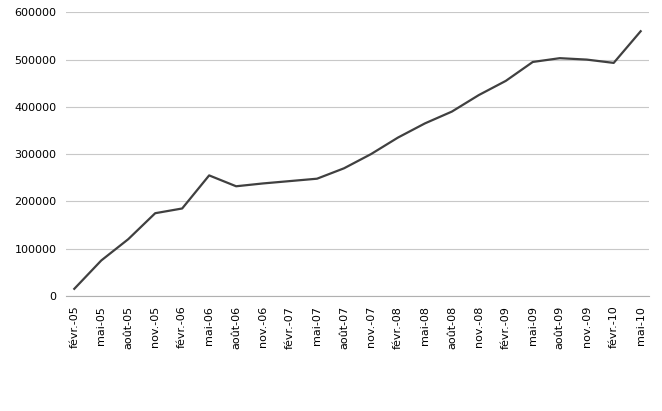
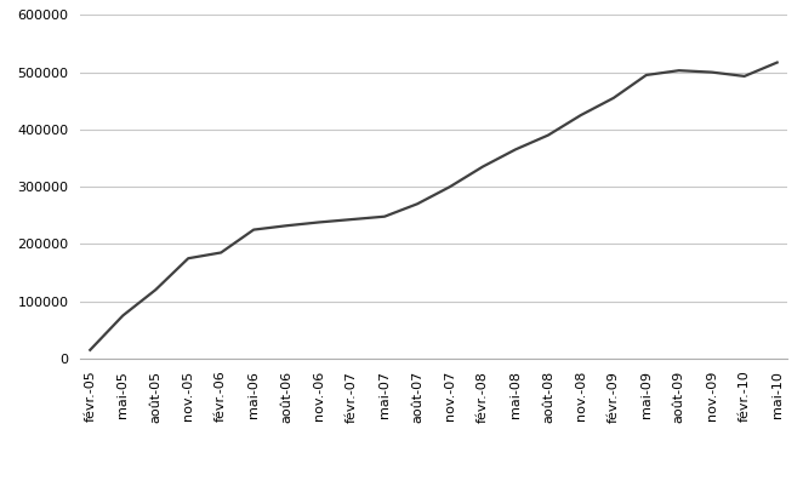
mai-06: 255000 -> 225000
mai-10: 560000 -> 517000
